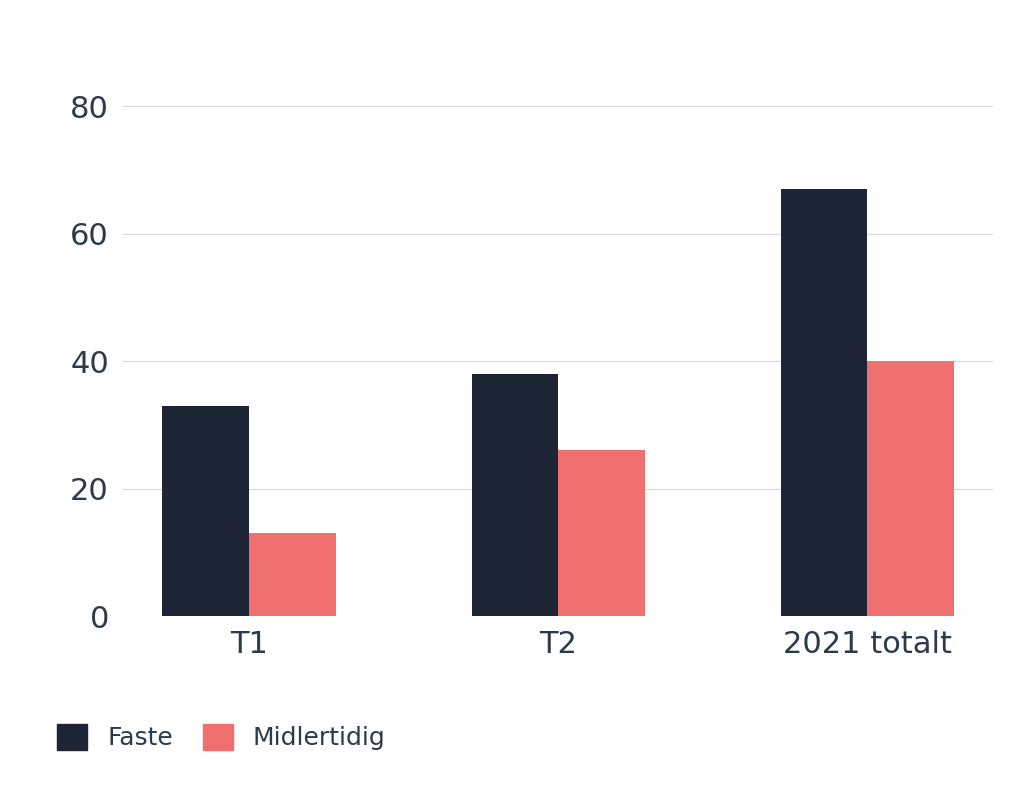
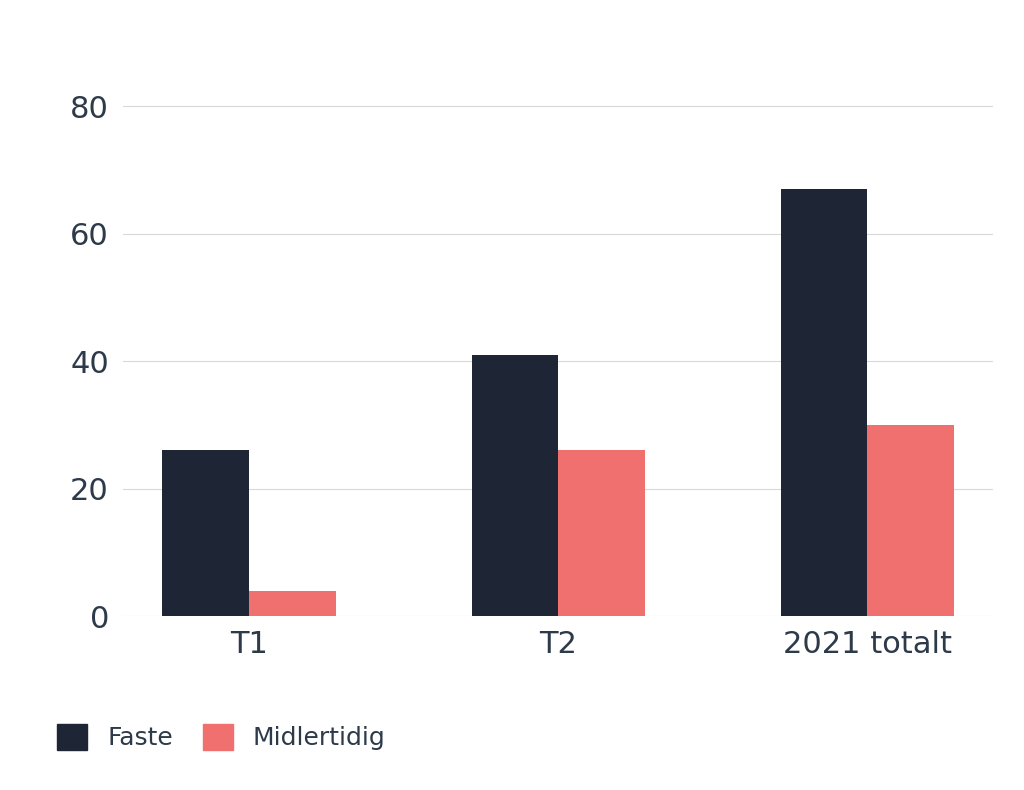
Faste/T1: 33 -> 26
Midlertidig/T1: 13 -> 4
Faste/T2: 38 -> 41
Midlertidig/2021 totalt: 40 -> 30
